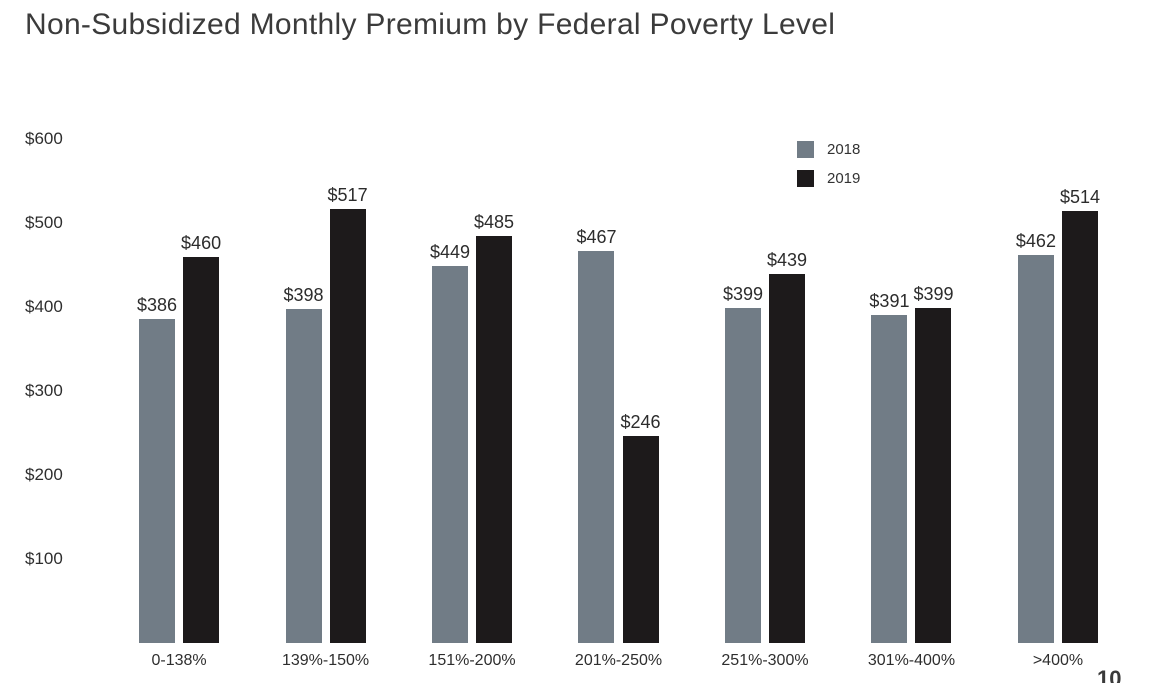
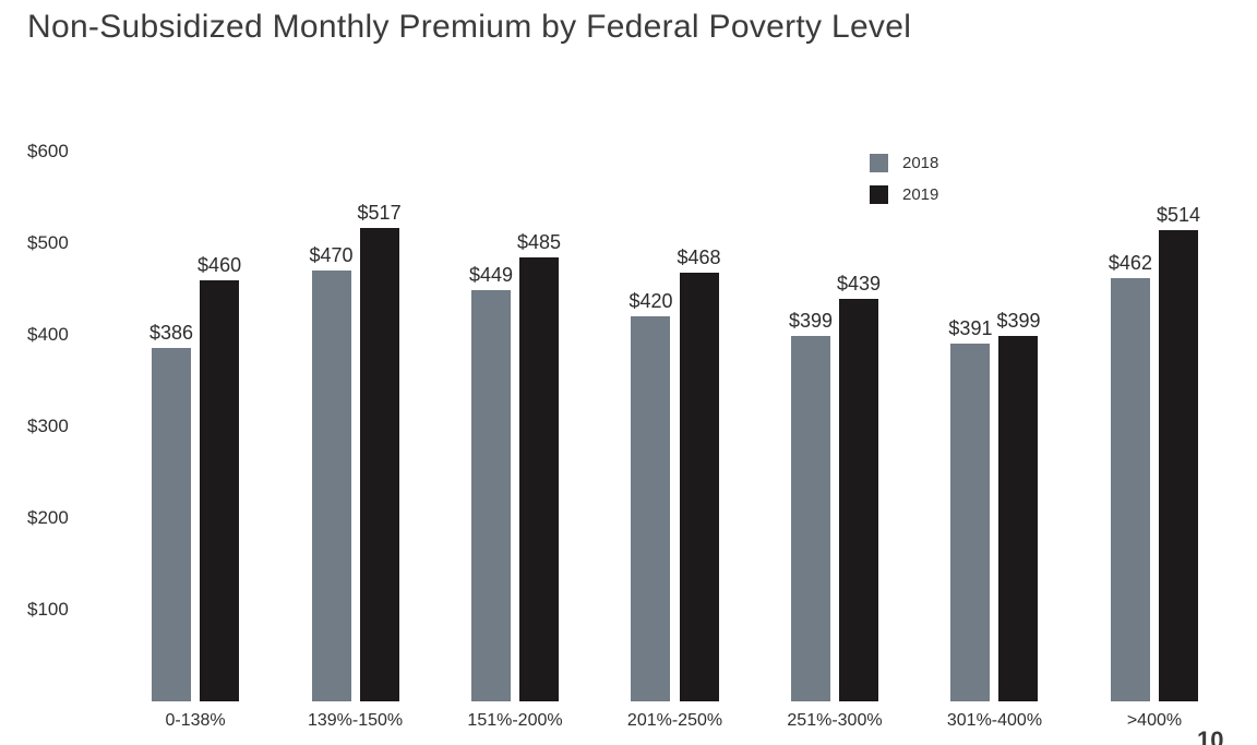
2018/139%-150%: $398 -> $470
2018/201%-250%: $467 -> $420
2019/201%-250%: $246 -> $468
